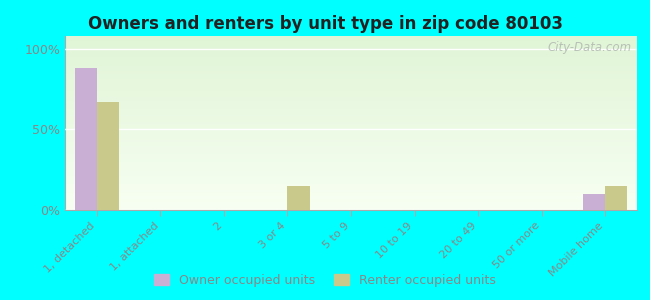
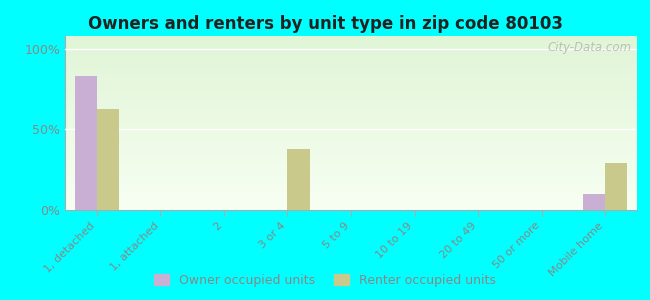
Owner occupied units/1, detached: 88% -> 83%
Renter occupied units/1, detached: 67% -> 63%
Renter occupied units/3 or 4: 15% -> 38%
Renter occupied units/Mobile home: 15% -> 29%
